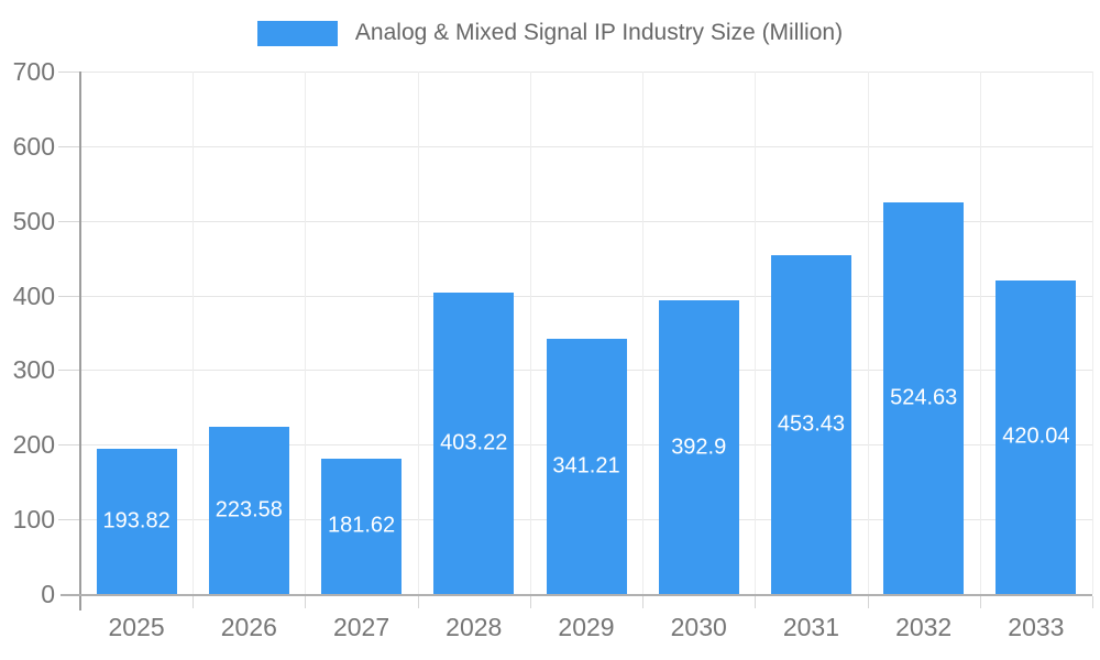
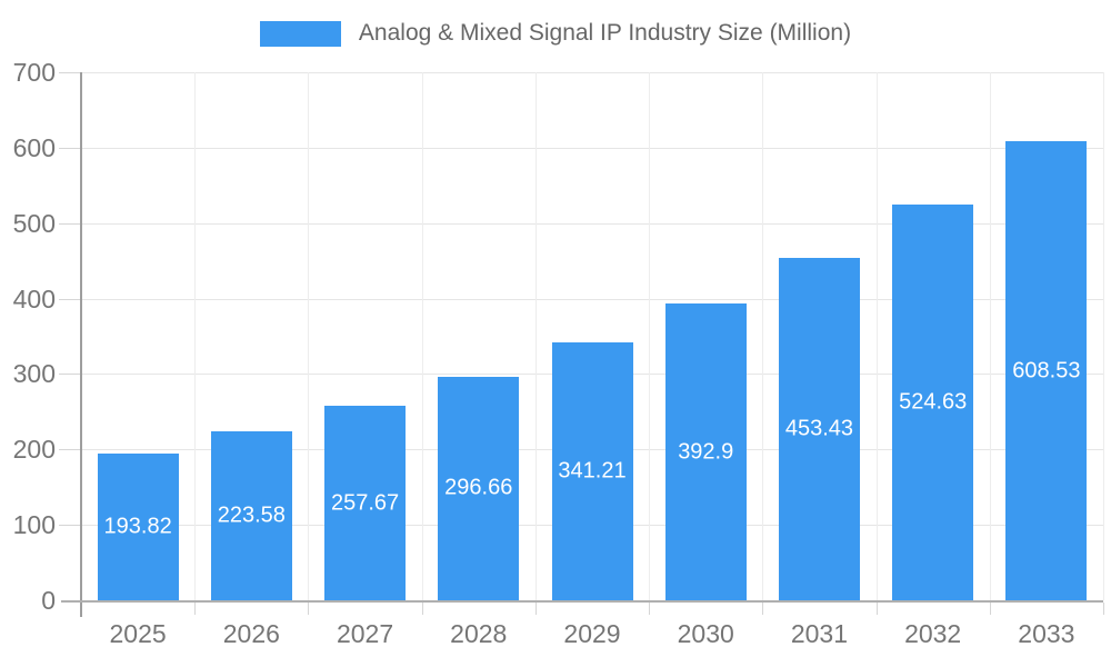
2027: 181.62 -> 257.67
2028: 403.22 -> 296.66
2033: 420.04 -> 608.53
